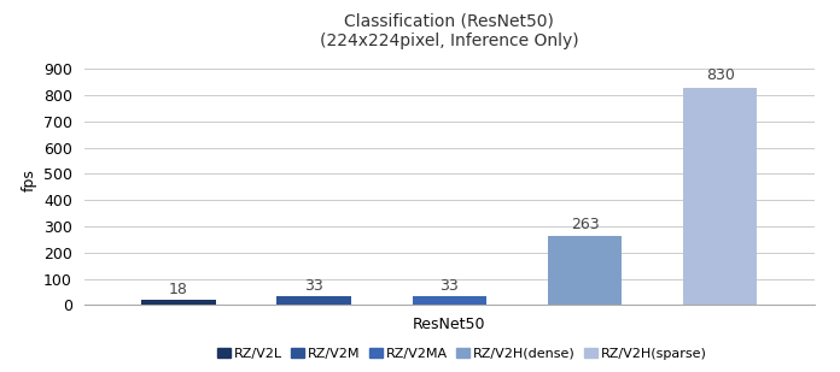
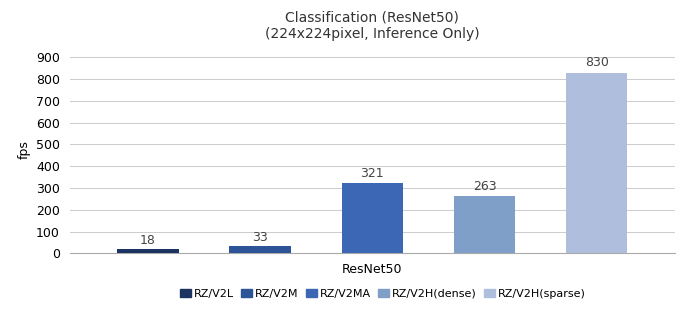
ResNet50: 33 -> 321
